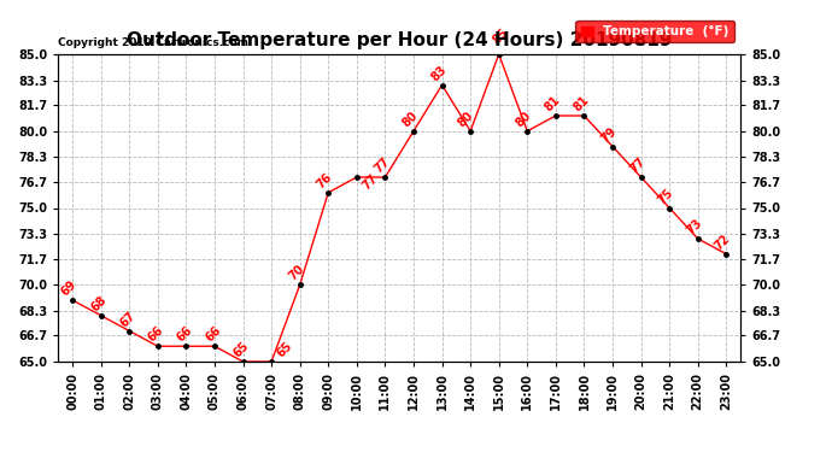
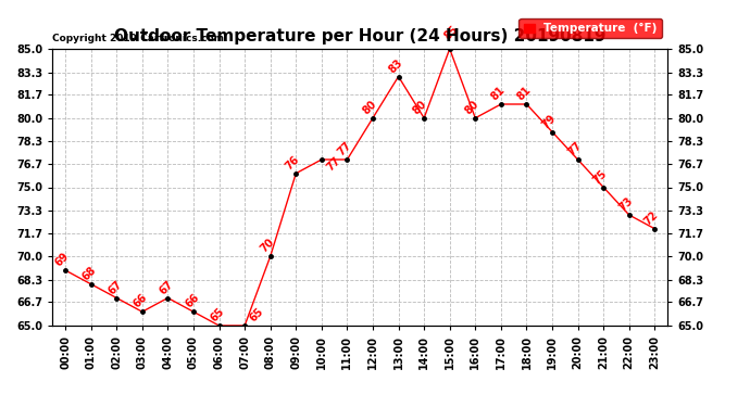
04:00: 66 -> 67
